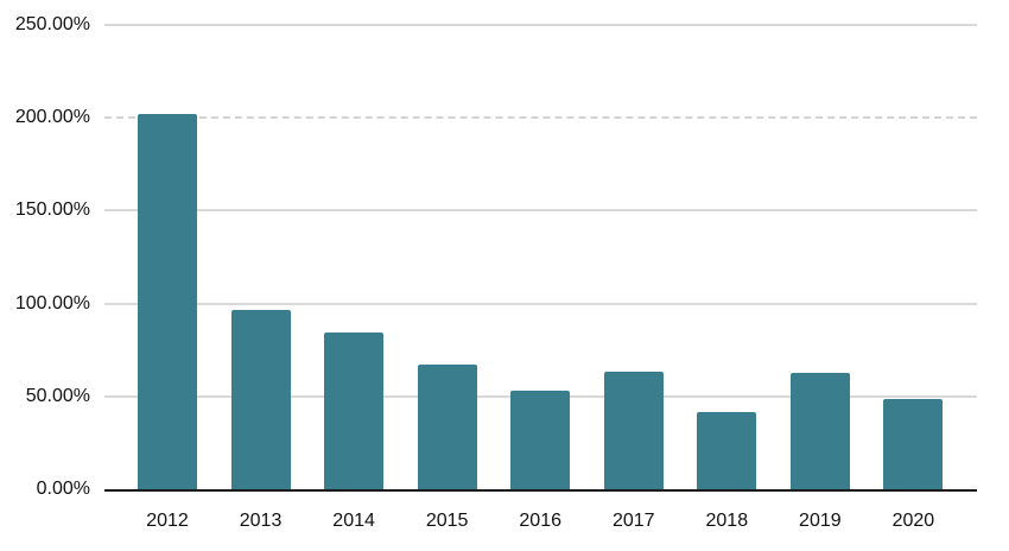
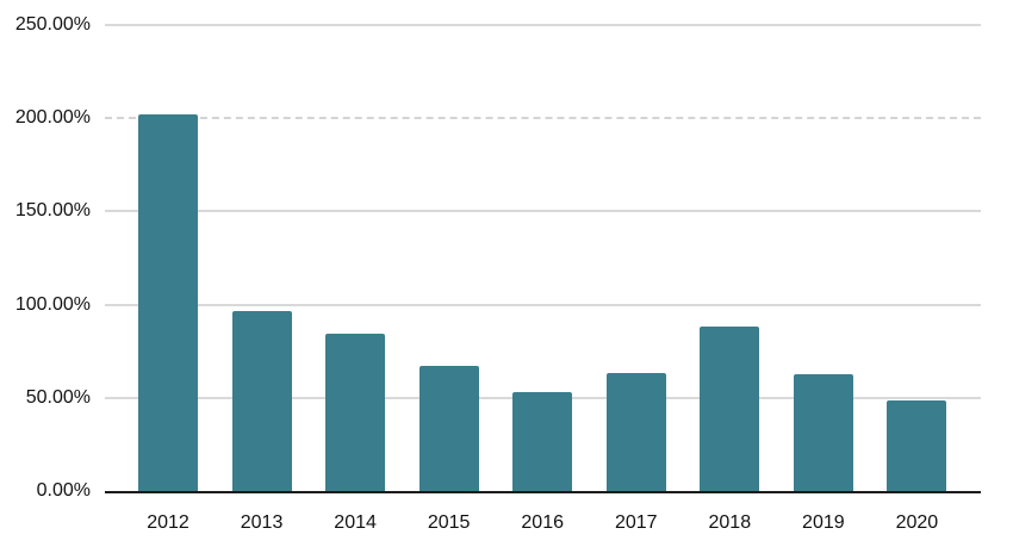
2018: 42% -> 89%
